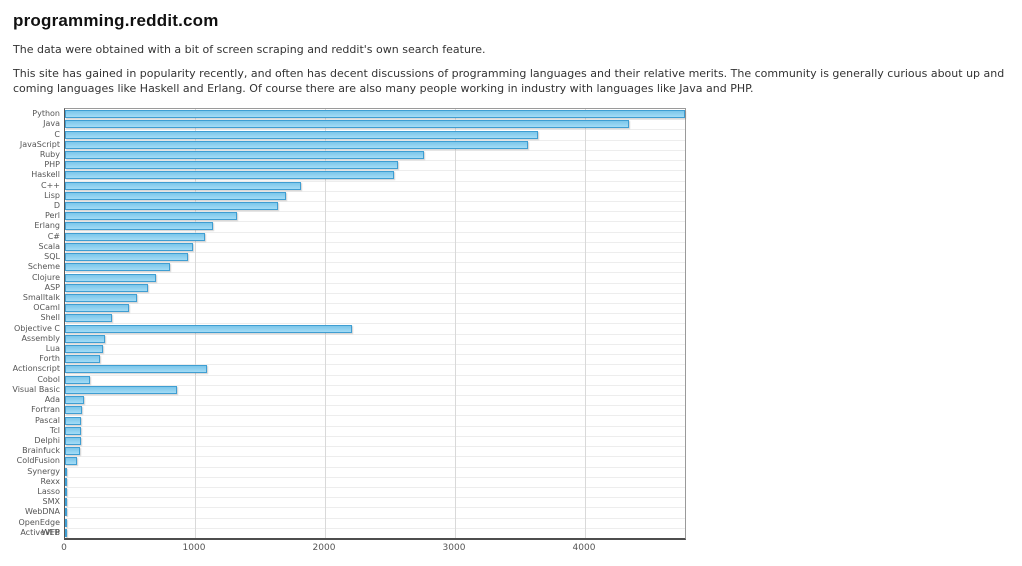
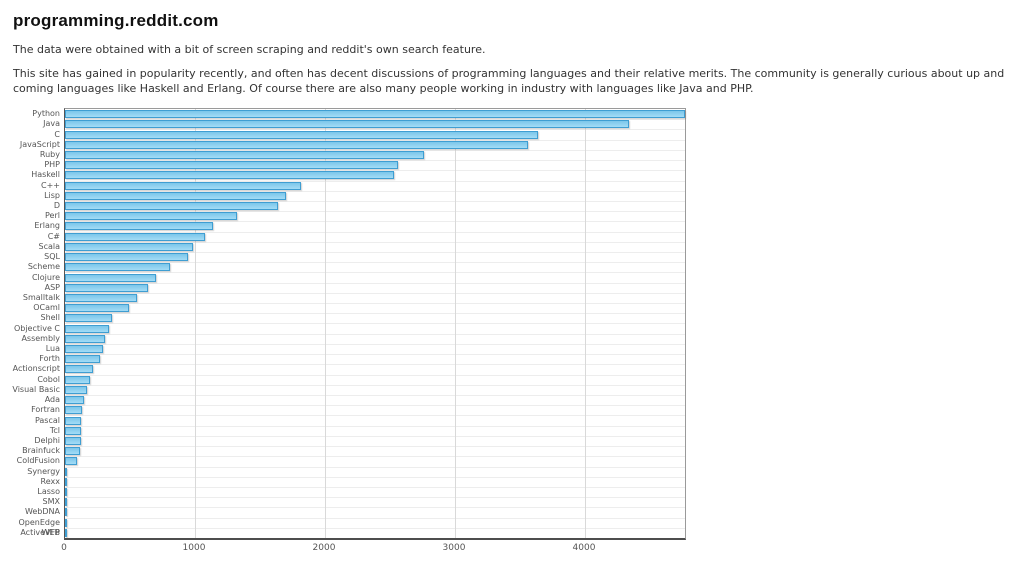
Objective C: 2210 -> 340
Actionscript: 1090 -> 220
Visual Basic: 860 -> 170
